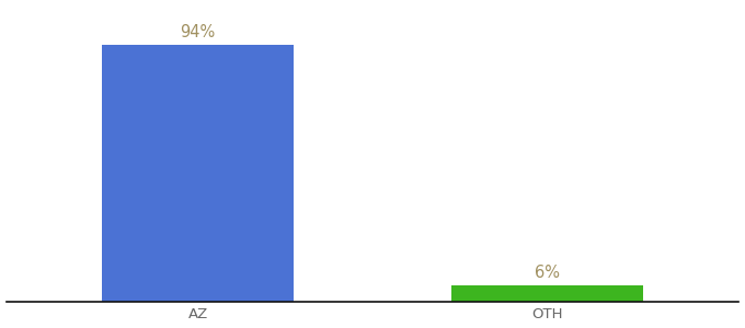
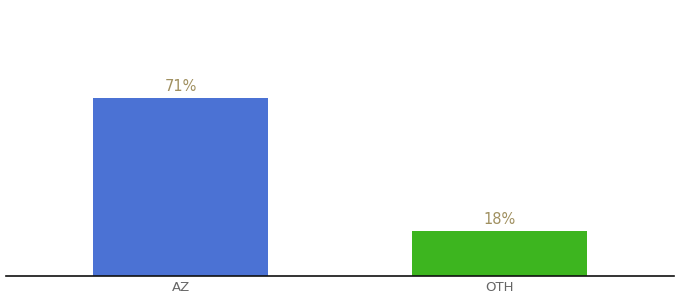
AZ: 94% -> 71%
OTH: 6% -> 18%
